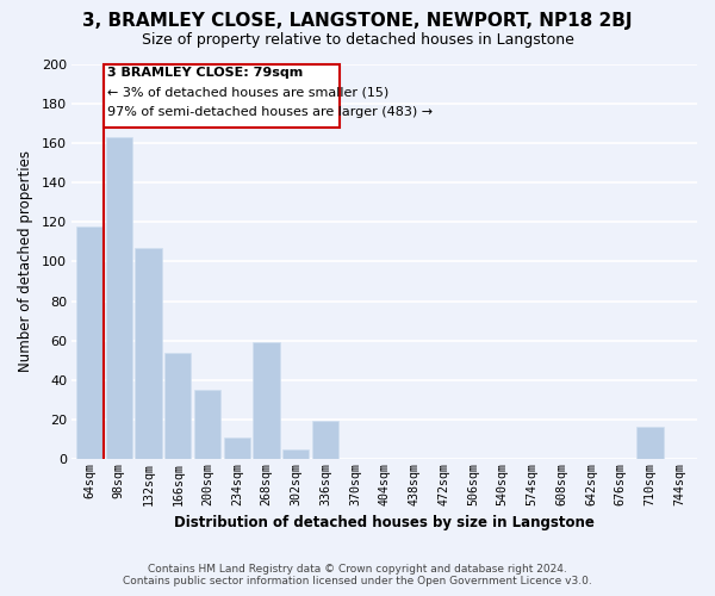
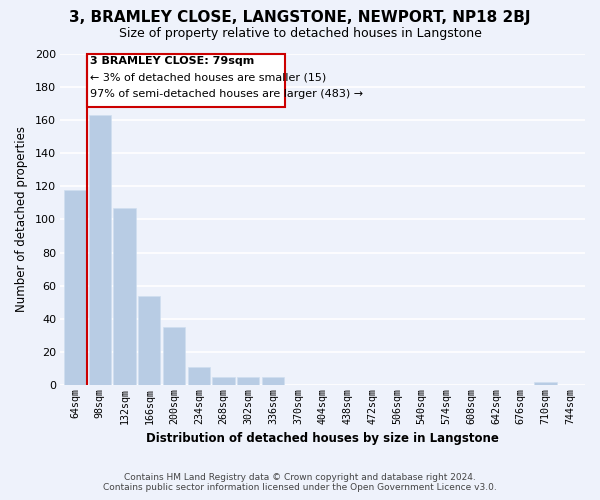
268sqm: 59 -> 5
336sqm: 19 -> 5
710sqm: 16 -> 2
